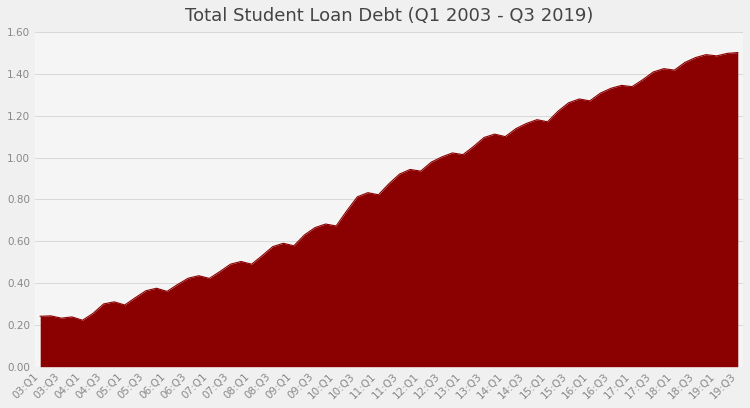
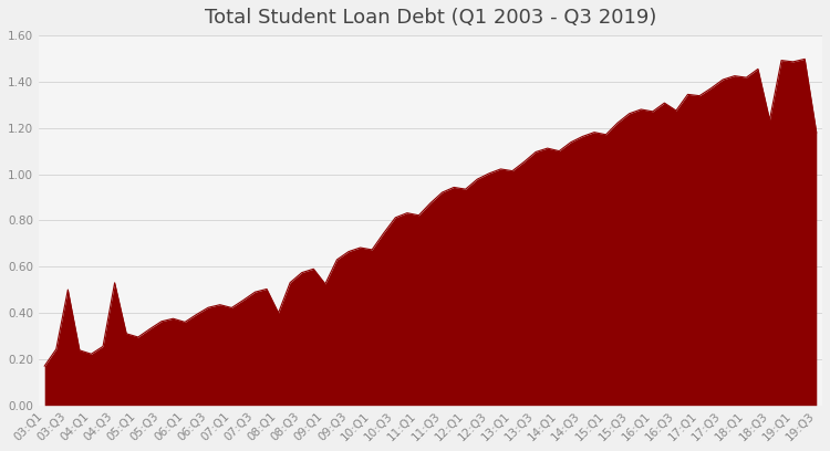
03:Q1: 0.241 -> 0.170
03:Q3: 0.232 -> 0.500
04:Q3: 0.300 -> 0.530
08:Q1: 0.490 -> 0.400
09:Q1: 0.578 -> 0.525
16:Q3: 1.331 -> 1.275
18:Q3: 1.478 -> 1.235
19:Q3: 1.502 -> 1.180
